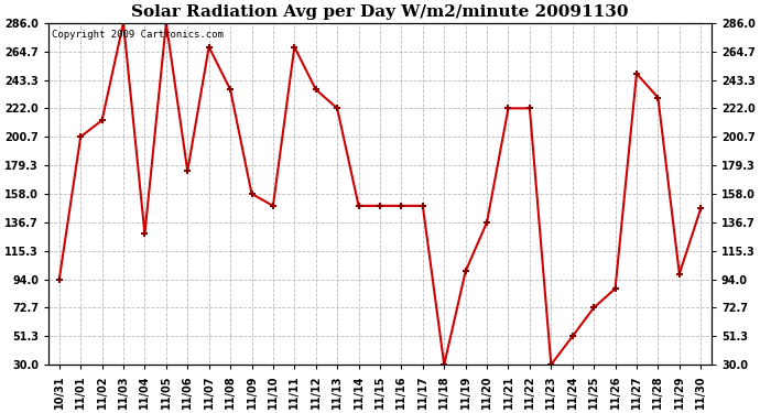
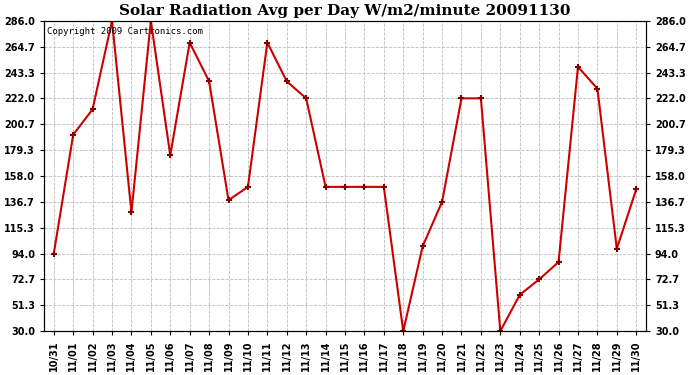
11/01: 201 -> 192
11/09: 158 -> 138
11/24: 51 -> 60
